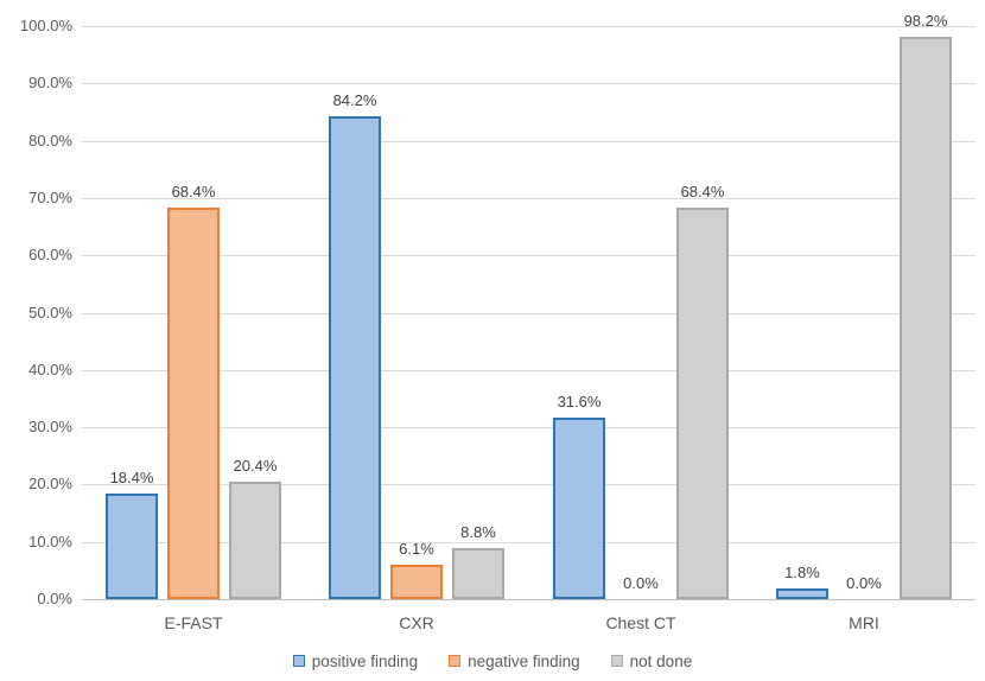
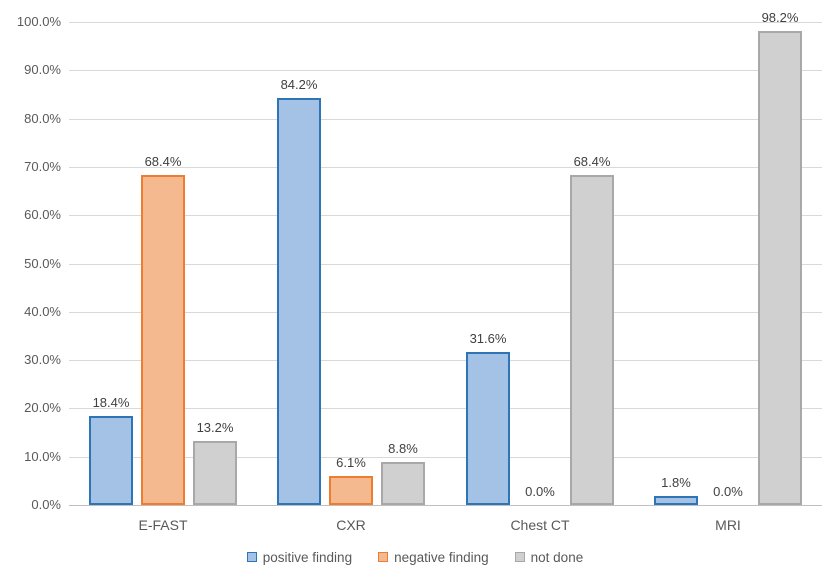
not done/E-FAST: 20.4% -> 13.2%
